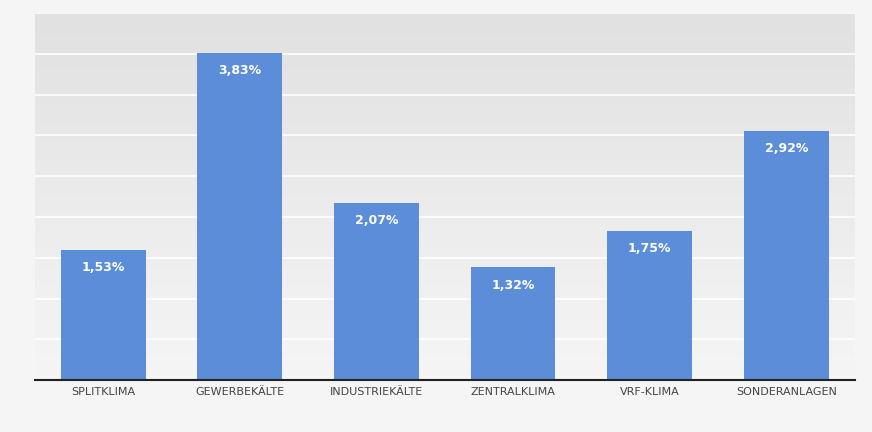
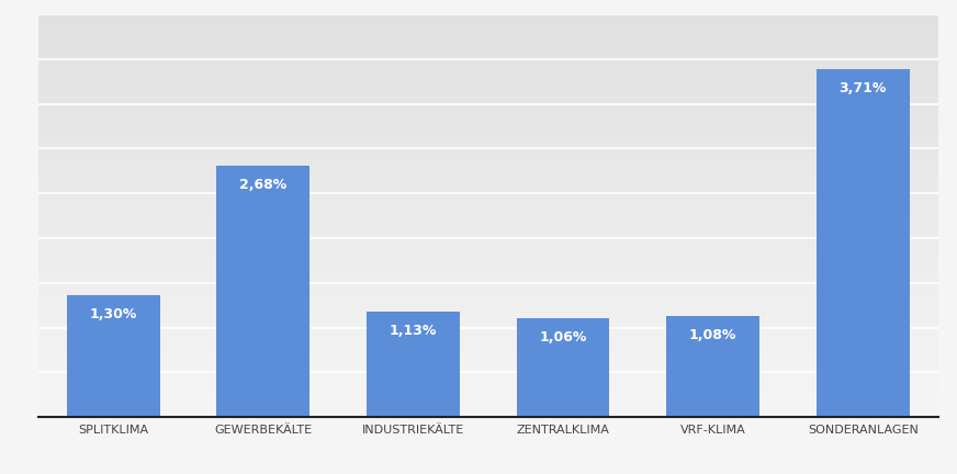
SPLITKLIMA: 1,53% -> 1,30%
GEWERBEKÄLTE: 3,83% -> 2,68%
INDUSTRIEKÄLTE: 2,07% -> 1,13%
ZENTRALKLIMA: 1,32% -> 1,06%
VRF-KLIMA: 1,75% -> 1,08%
SONDERANLAGEN: 2,92% -> 3,71%
